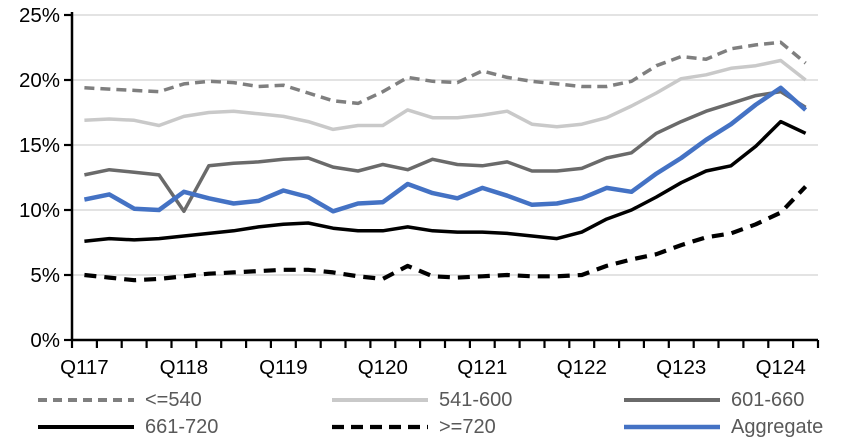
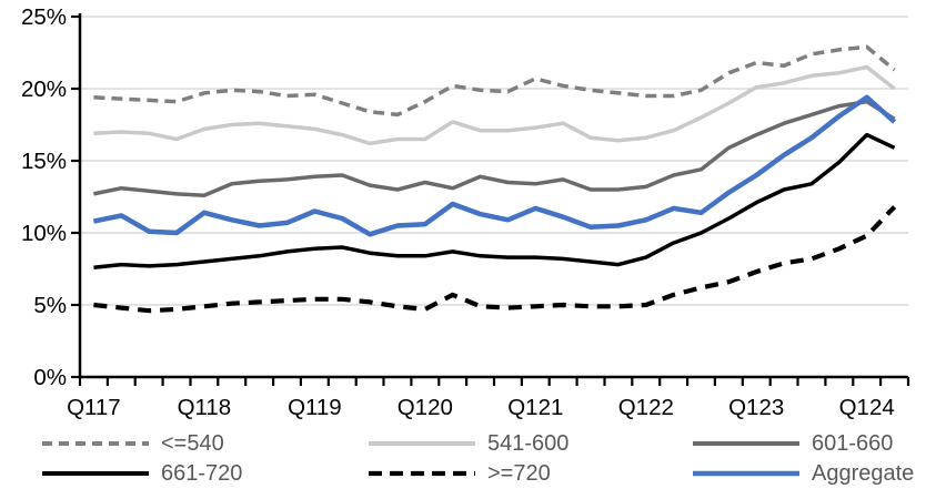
601-660/Q118: 9.9% -> 12.6%
